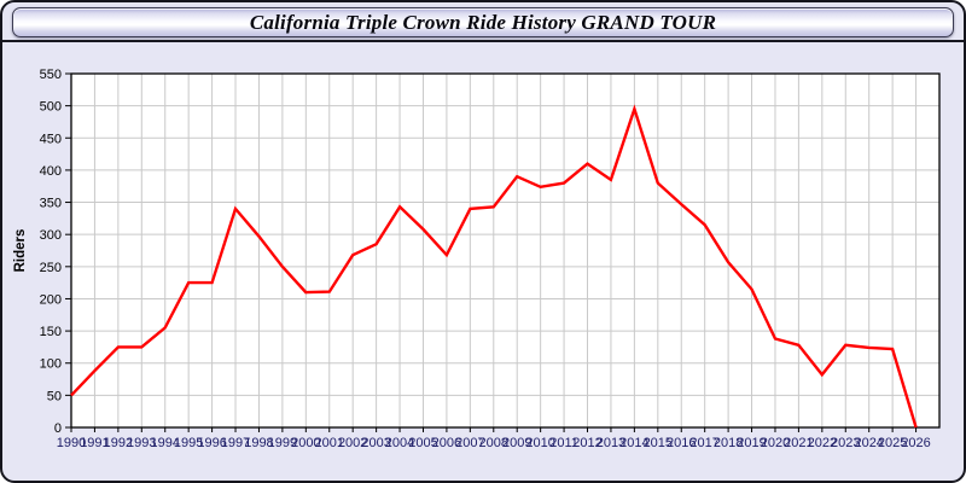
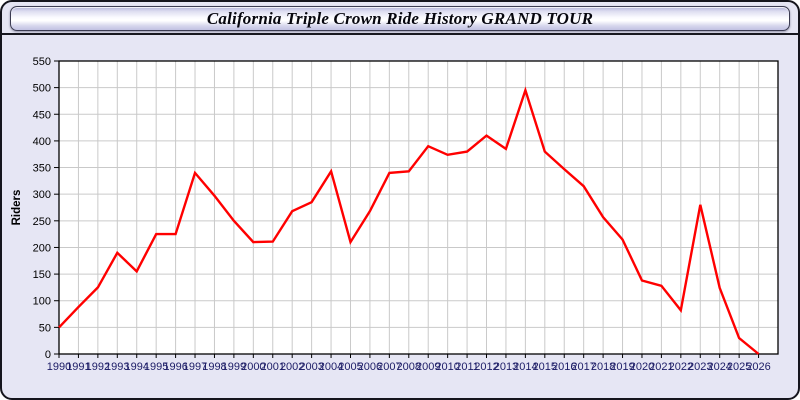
1993: 120 -> 190
2005: 310 -> 210
2023: 130 -> 280
2025: 120 -> 30
